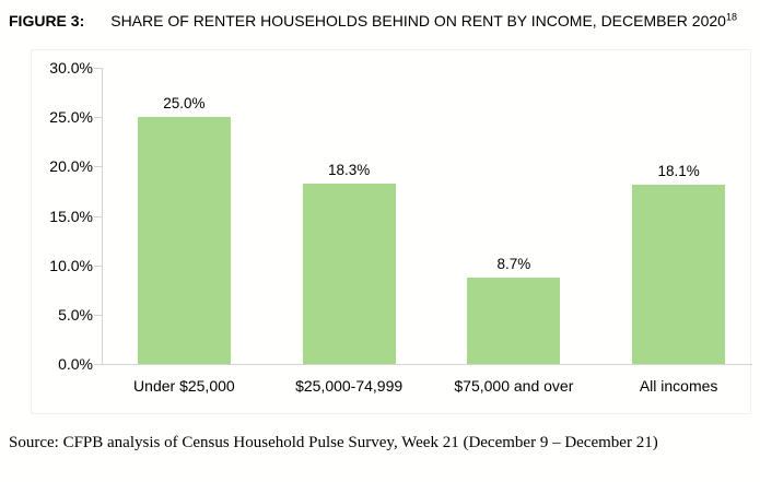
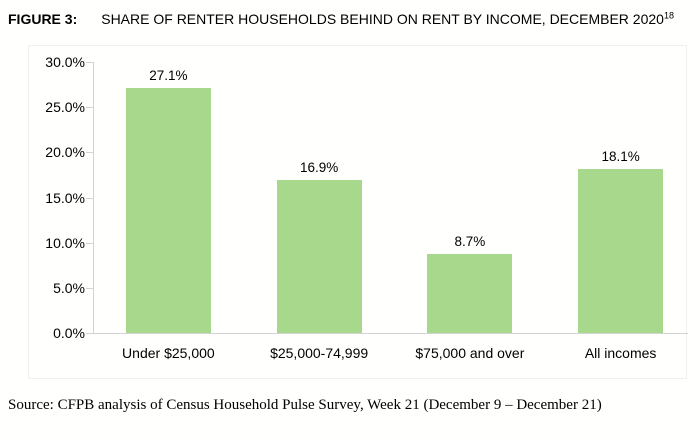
Under $25,000: 25.0% -> 27.1%
$25,000-74,999: 18.3% -> 16.9%
